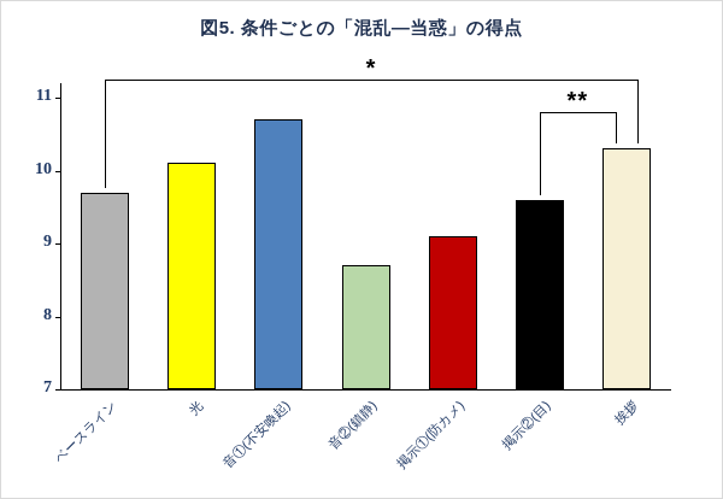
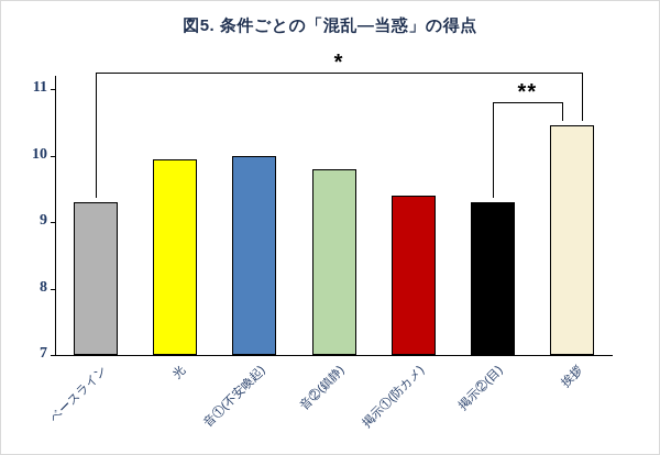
ベースライン: 9.7 -> 9.3
光: 10.1 -> 9.9
音①(不安喚起): 10.7 -> 10.0
音②(鎮静): 8.7 -> 9.8
掲示①(防カメ): 9.1 -> 9.4
掲示②(目): 9.6 -> 9.3
挨拶: 10.3 -> 10.4
